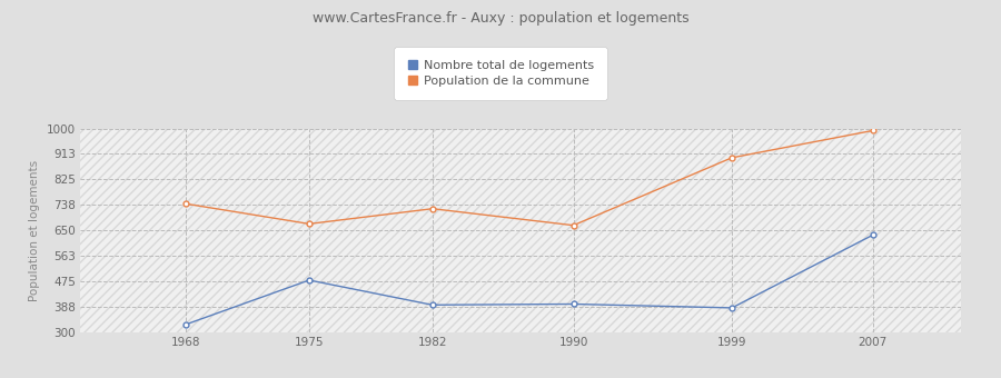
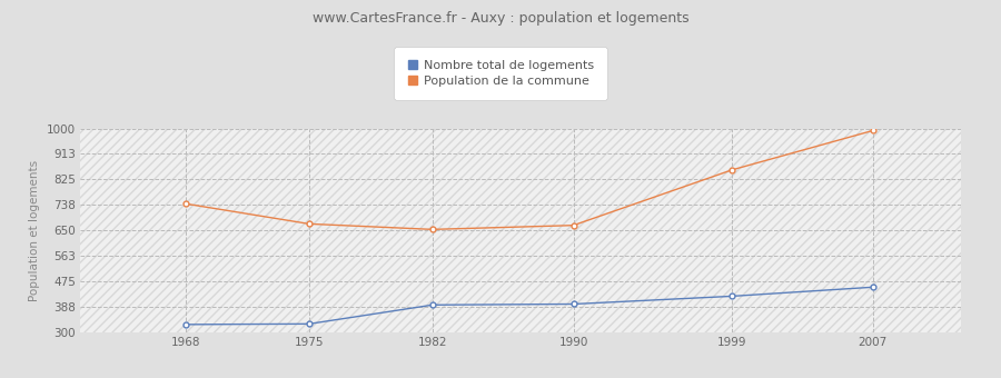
Nombre total de logements/1975: 480 -> 330
Population de la commune/1982: 725 -> 654
Nombre total de logements/1999: 385 -> 425
Population de la commune/1999: 900 -> 858
Nombre total de logements/2007: 635 -> 456
